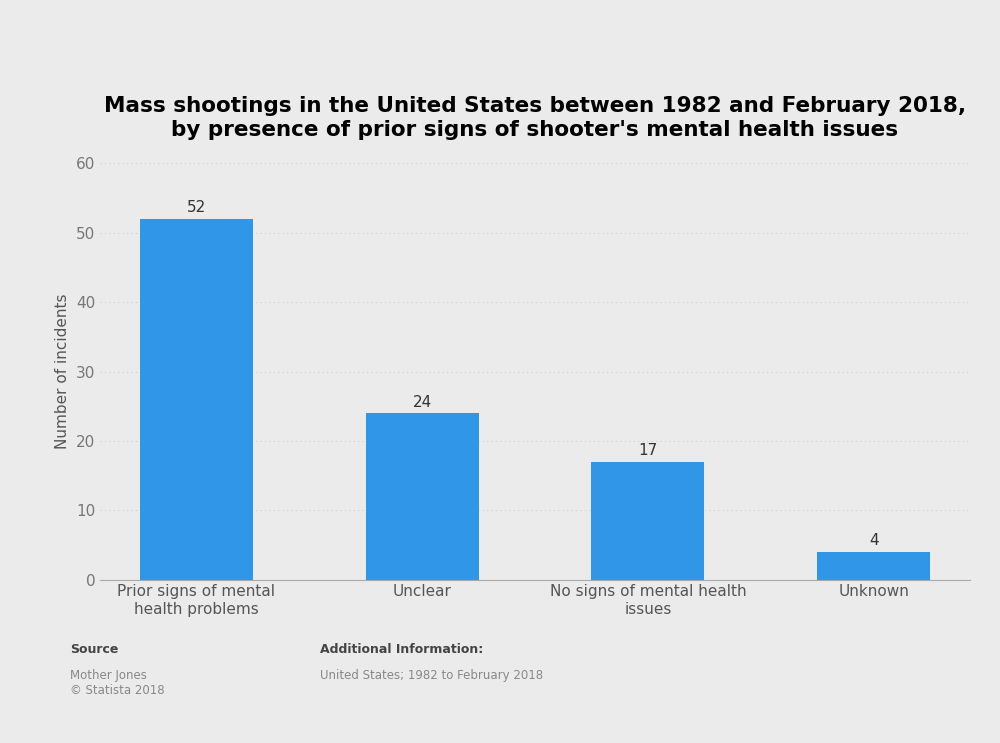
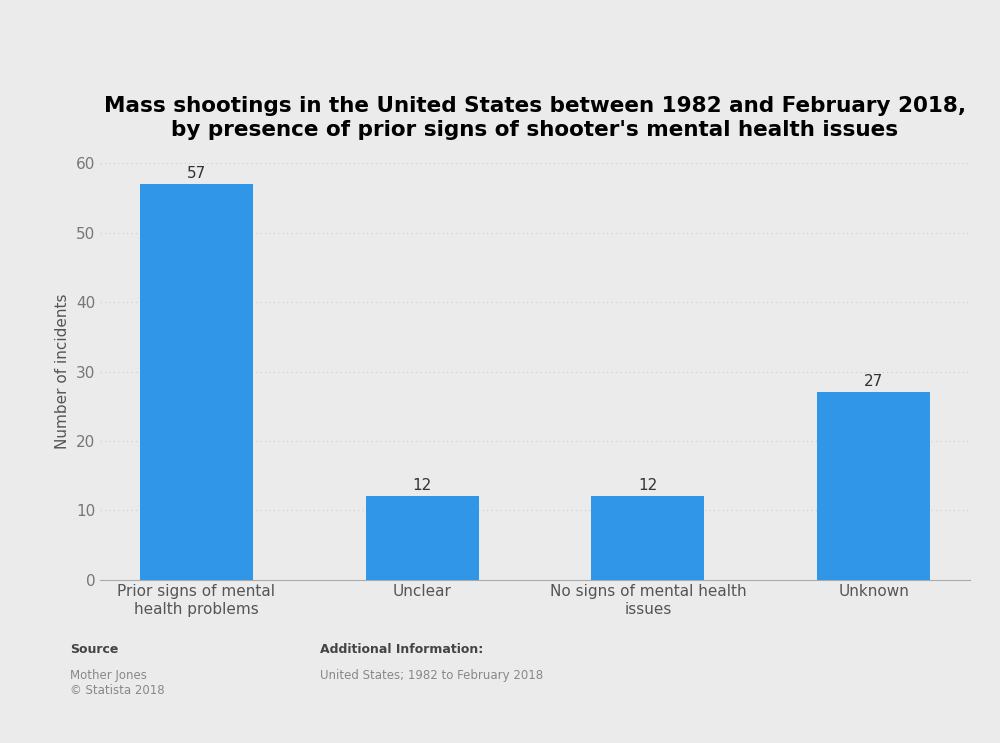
Prior signs of mental health problems: 52 -> 57
Unclear: 24 -> 12
No signs of mental health issues: 17 -> 12
Unknown: 4 -> 27
